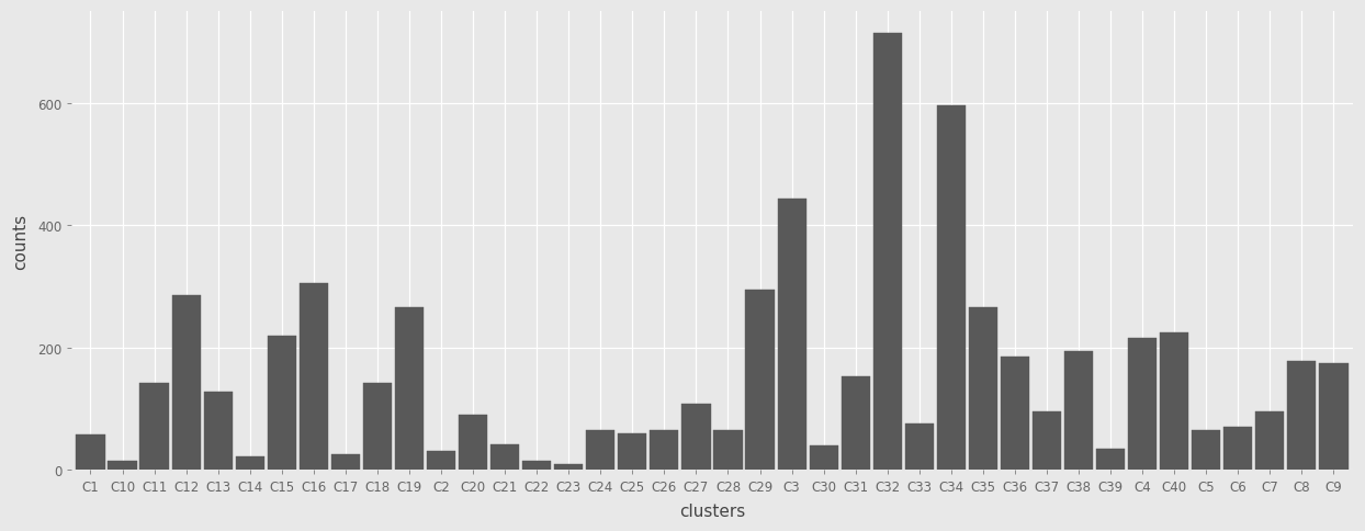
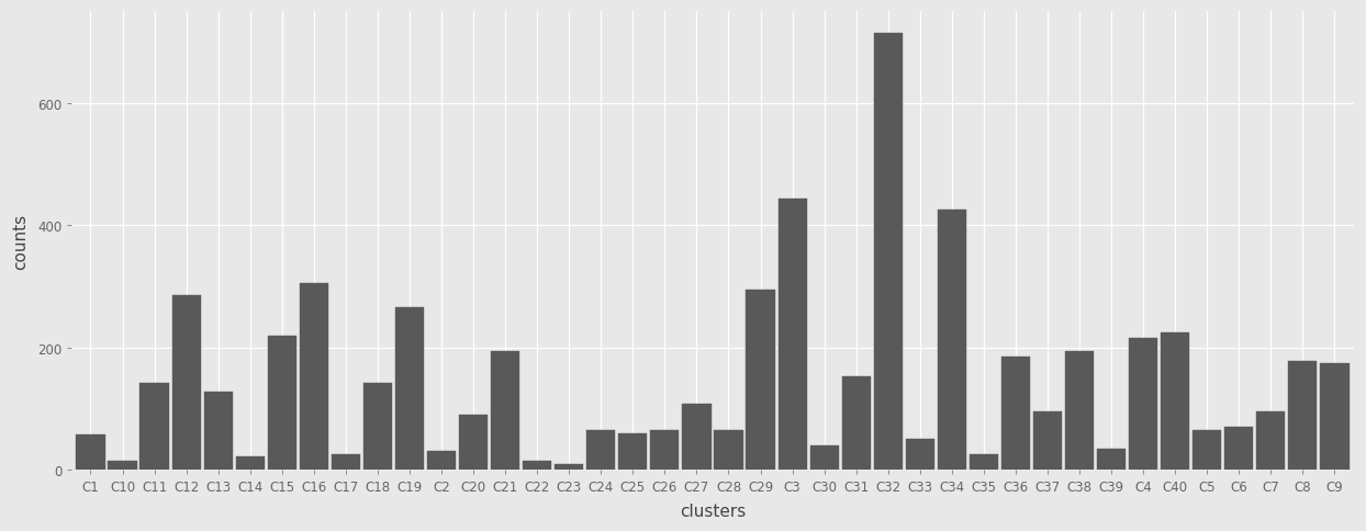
C21: 42 -> 195
C33: 76 -> 50
C34: 596 -> 425
C35: 266 -> 25
